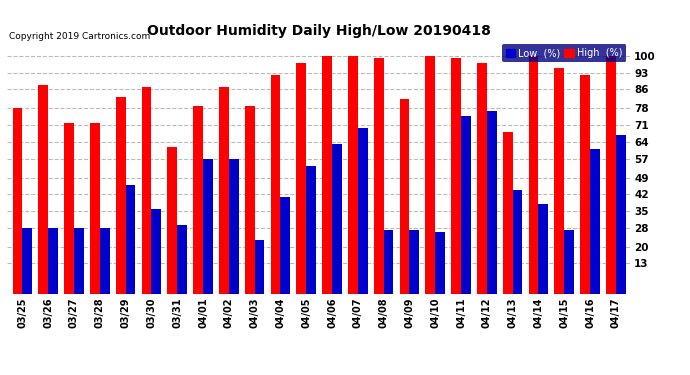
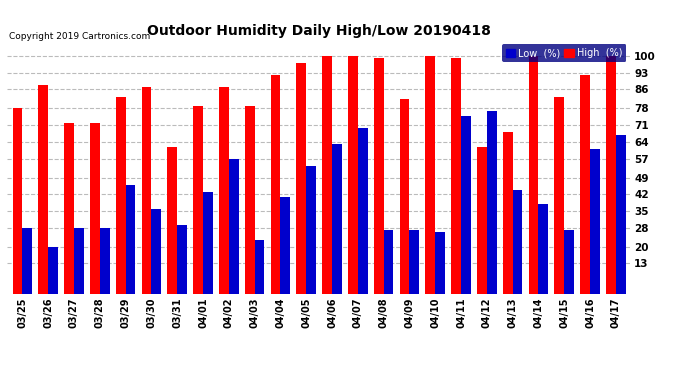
Low (%)/03/26: 28 -> 20
Low (%)/04/01: 57 -> 43
High (%)/04/12: 97 -> 62
High (%)/04/15: 95 -> 83
